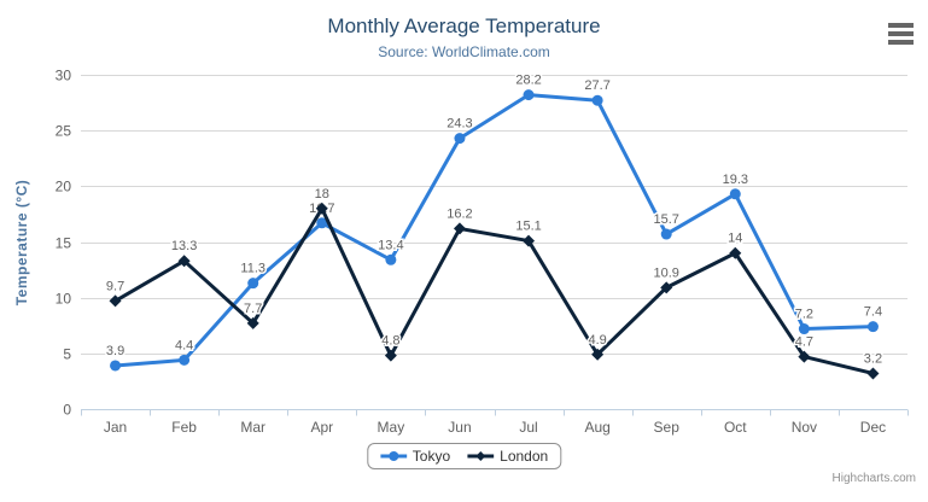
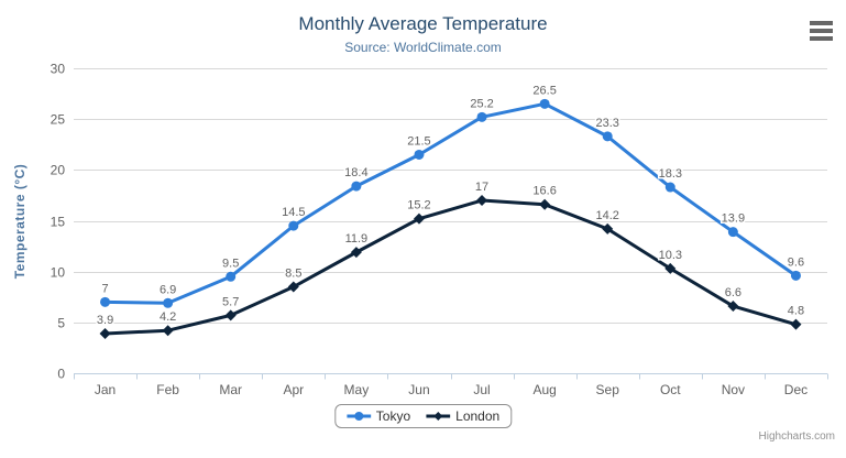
Tokyo/Jan: 3.9 -> 7
London/Jan: 9.7 -> 3.9
Tokyo/Feb: 4.4 -> 6.9
London/Feb: 13.3 -> 4.2
Tokyo/Mar: 11.3 -> 9.5
London/Mar: 7.7 -> 5.7
Tokyo/Apr: 16.7 -> 14.5
London/Apr: 18 -> 8.5
Tokyo/May: 13.4 -> 18.4
London/May: 4.8 -> 11.9
Tokyo/Jun: 24.3 -> 21.5
London/Jun: 16.2 -> 15.2
Tokyo/Jul: 28.2 -> 25.2
London/Jul: 15.1 -> 17
Tokyo/Aug: 27.7 -> 26.5
London/Aug: 4.9 -> 16.6
Tokyo/Sep: 15.7 -> 23.3
London/Sep: 10.9 -> 14.2
Tokyo/Oct: 19.3 -> 18.3
London/Oct: 14 -> 10.3
Tokyo/Nov: 7.2 -> 13.9
London/Nov: 4.7 -> 6.6
Tokyo/Dec: 7.4 -> 9.6
London/Dec: 3.2 -> 4.8
